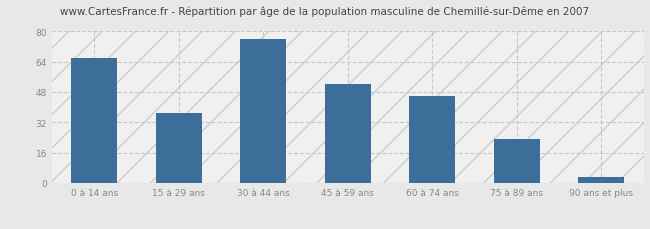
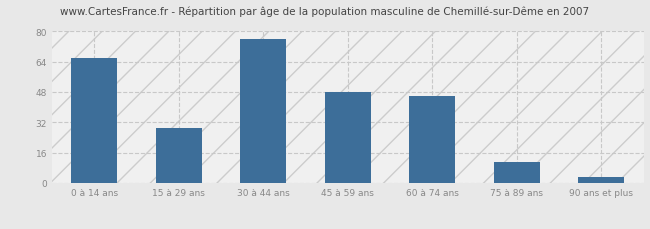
15 à 29 ans: 37 -> 29
45 à 59 ans: 52 -> 48
75 à 89 ans: 23 -> 11
